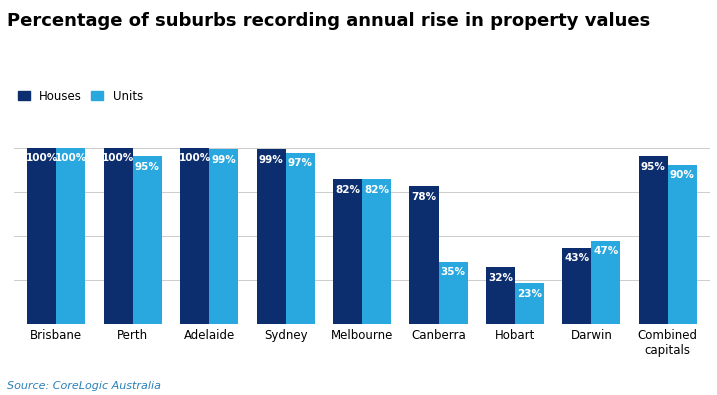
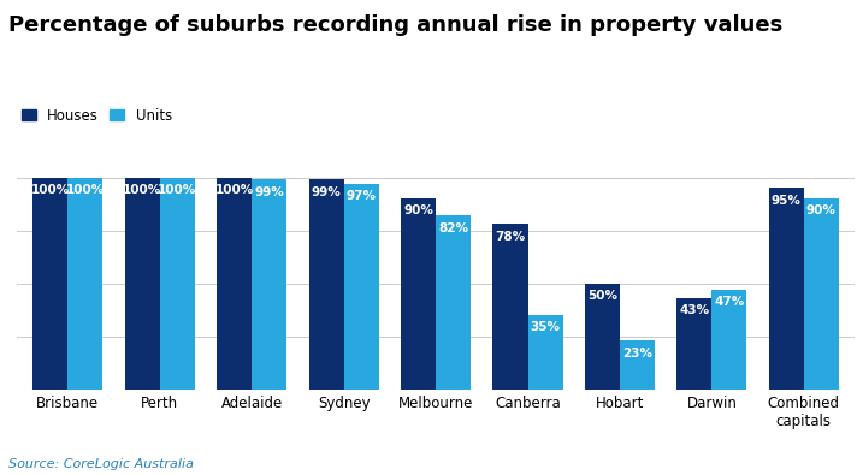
Units/Perth: 95% -> 100%
Houses/Melbourne: 82% -> 90%
Houses/Hobart: 32% -> 50%
